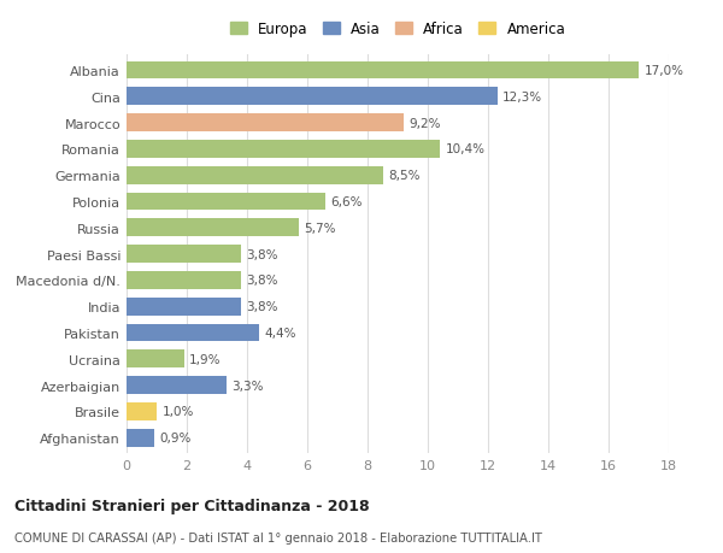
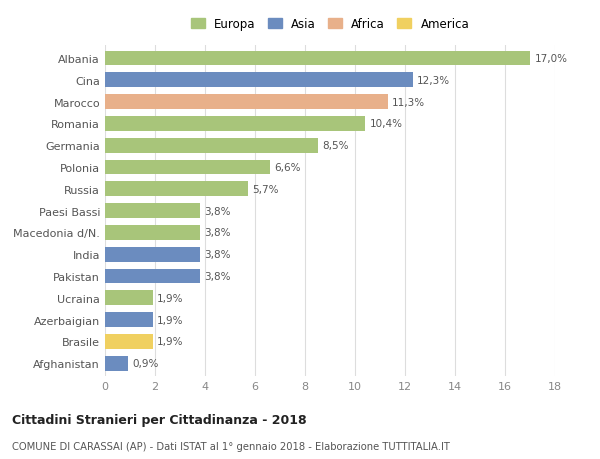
Marocco: 9,2% -> 11,3%
Pakistan: 4,4% -> 3,8%
Azerbaigian: 3,3% -> 1,9%
Brasile: 1,0% -> 1,9%
